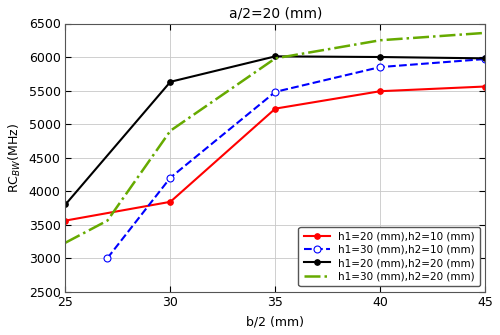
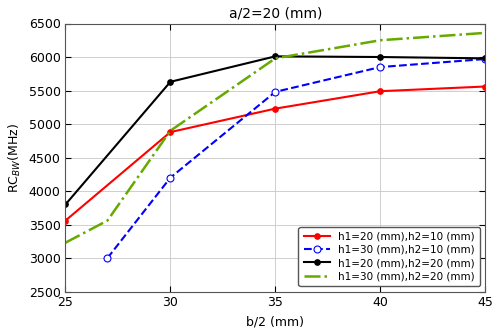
h1=20 (mm),h2=10 (mm)/30: 3840 -> 4880
